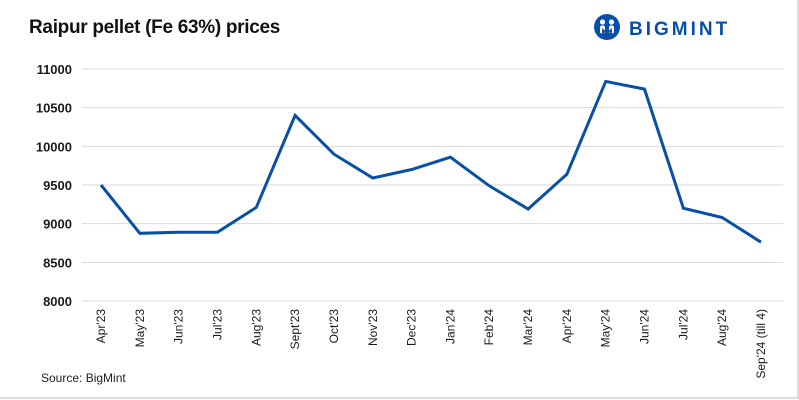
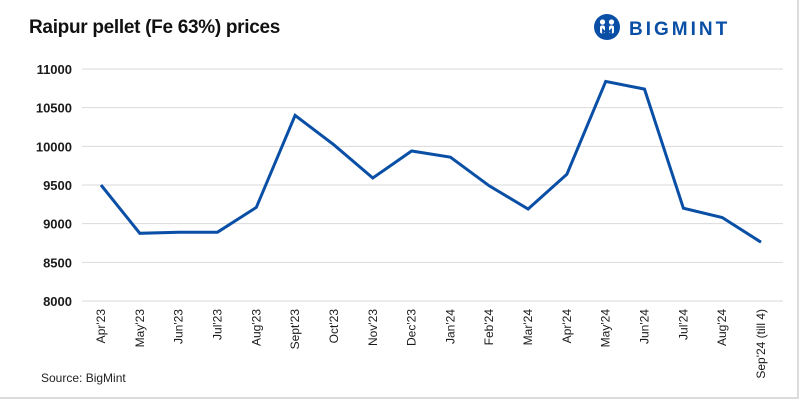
Oct'23: 9900 -> 10000
Dec'23: 9700 -> 9900
